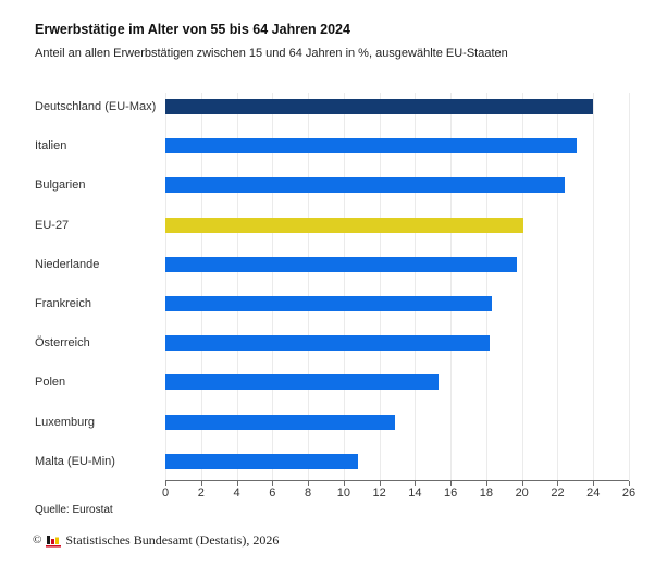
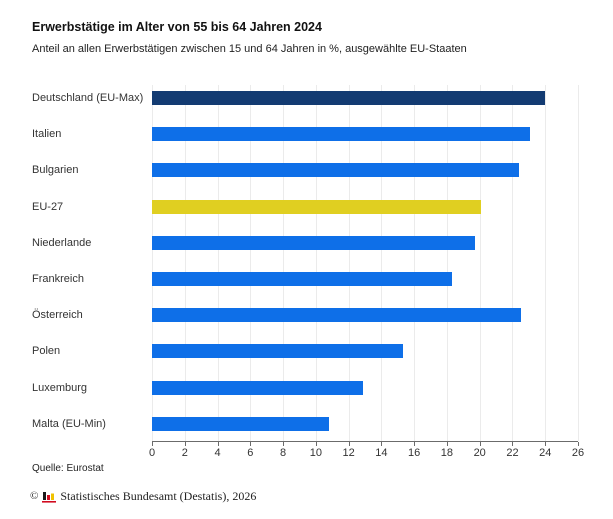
Österreich: 18.2 -> 22.5
